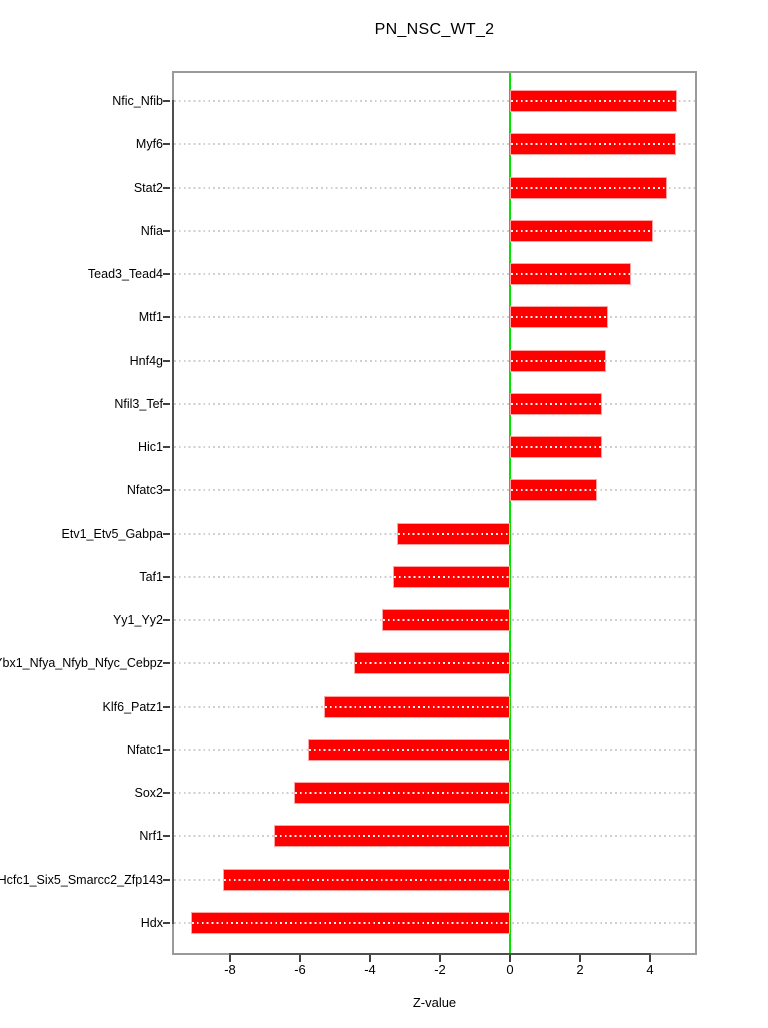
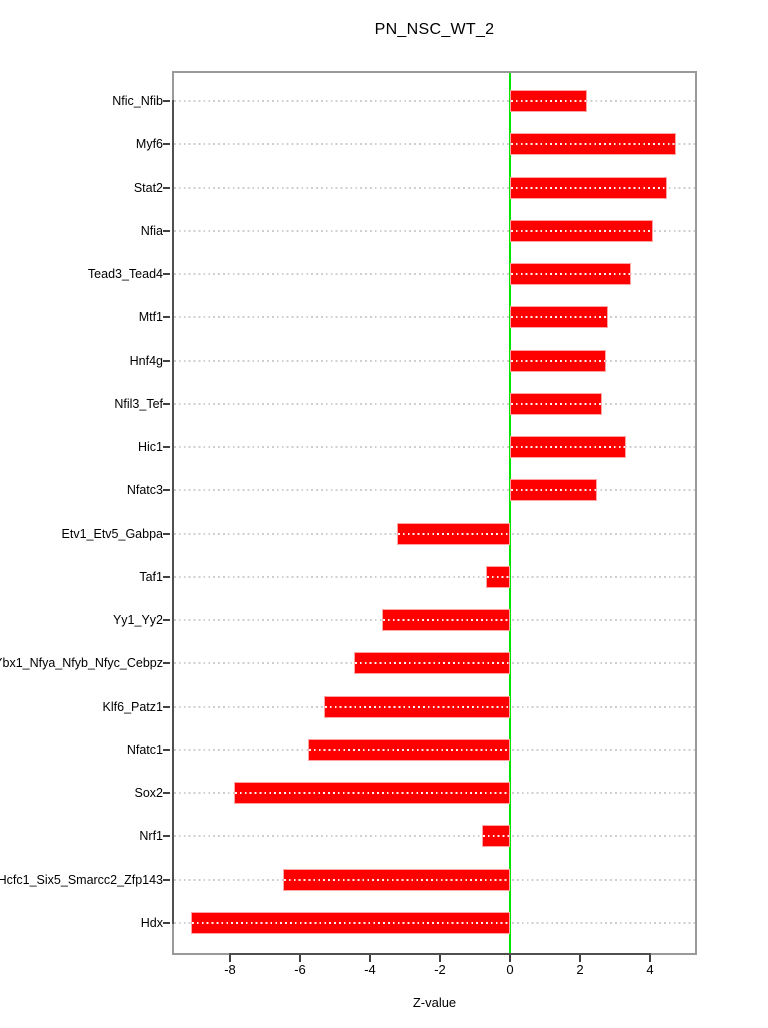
Nfic_Nfib: 4.8 -> 2.2
Hic1: 2.6 -> 3.3
Taf1: -3.3 -> -0.7
Sox2: -6.2 -> -7.9
Nrf1: -6.7 -> -0.8
Hcfc1_Six5_Smarcc2_Zfp143: -8.2 -> -6.5
